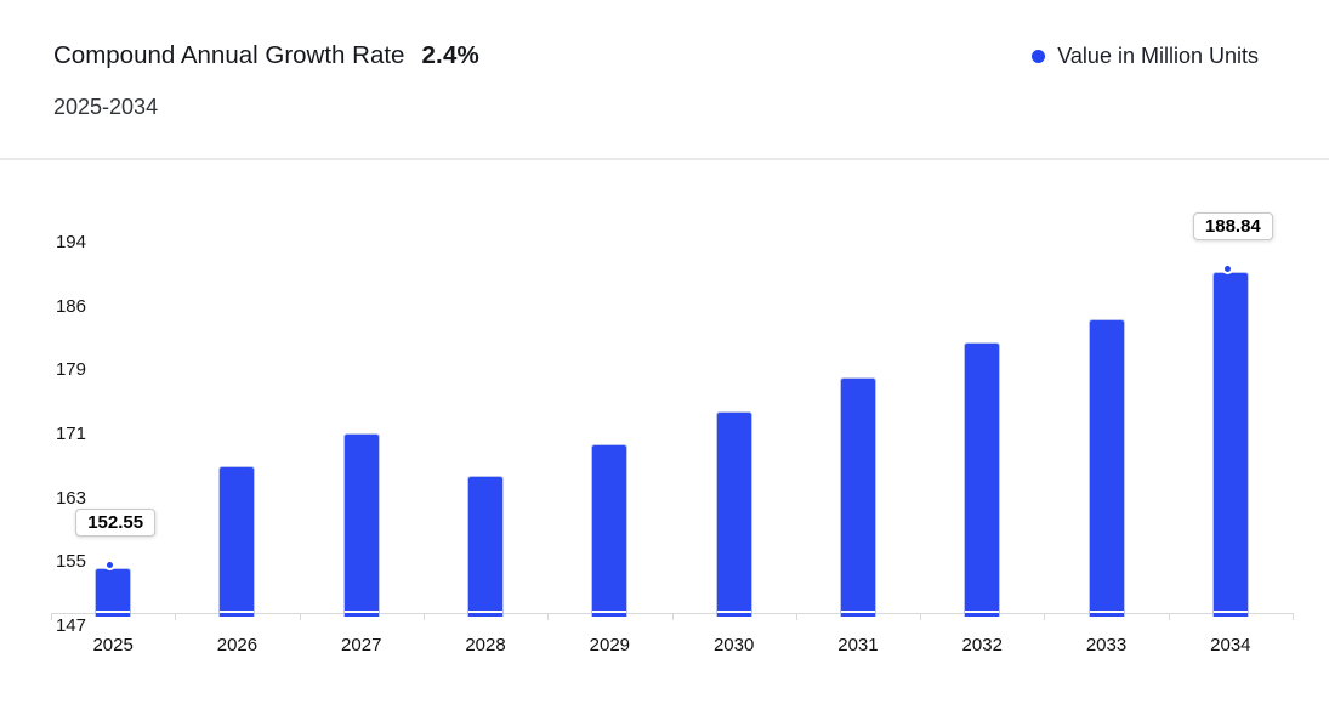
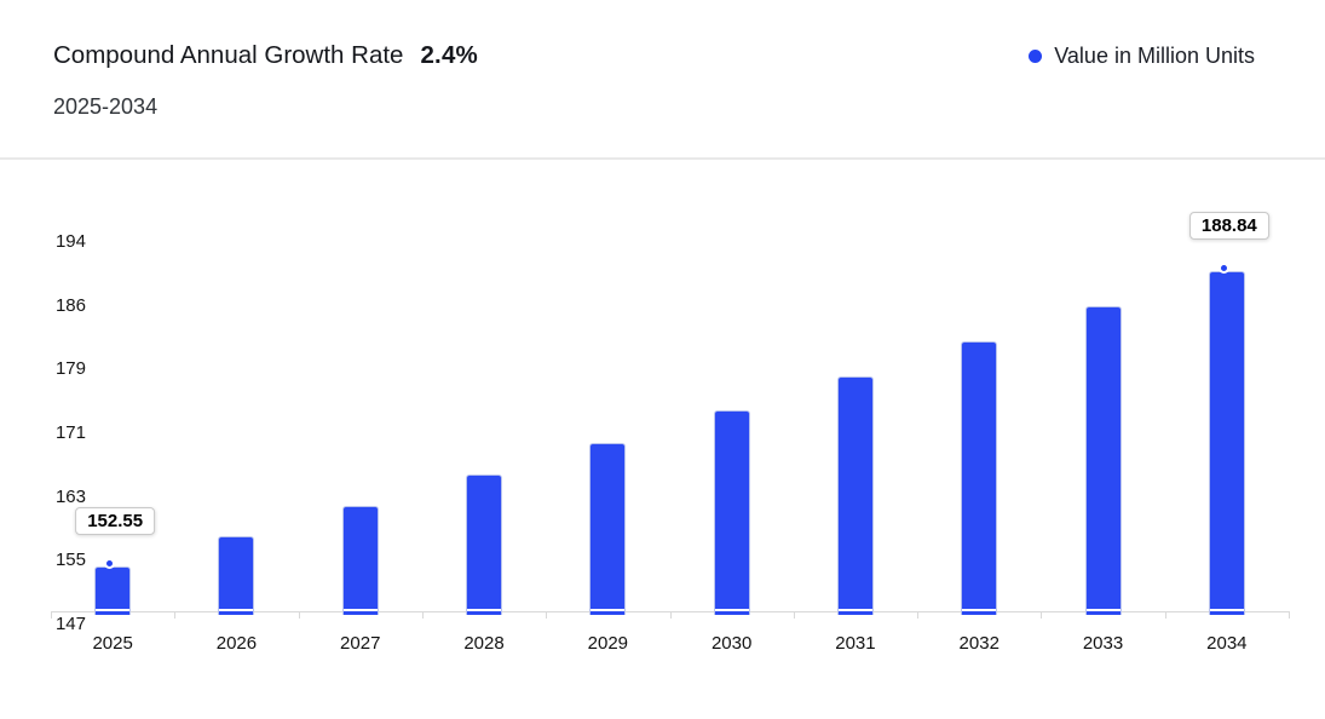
2026: 165 -> 156
2027: 169 -> 160
2033: 183 -> 184
